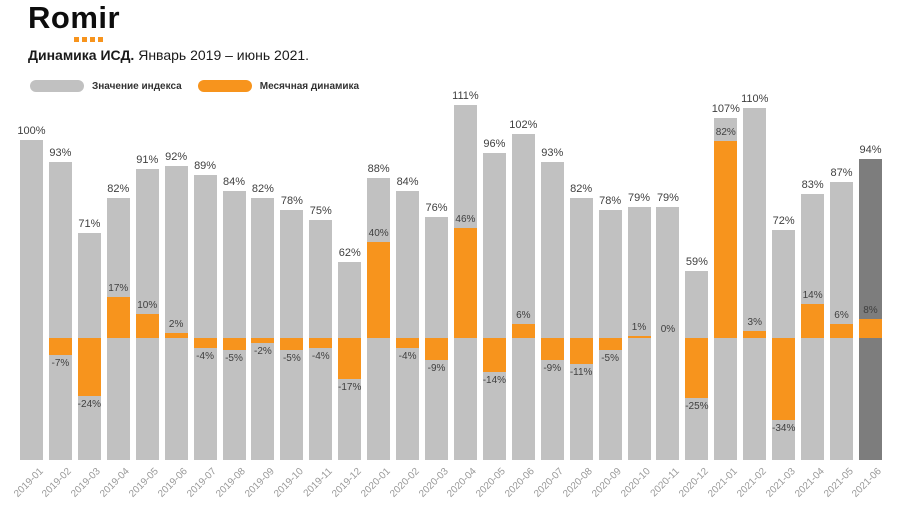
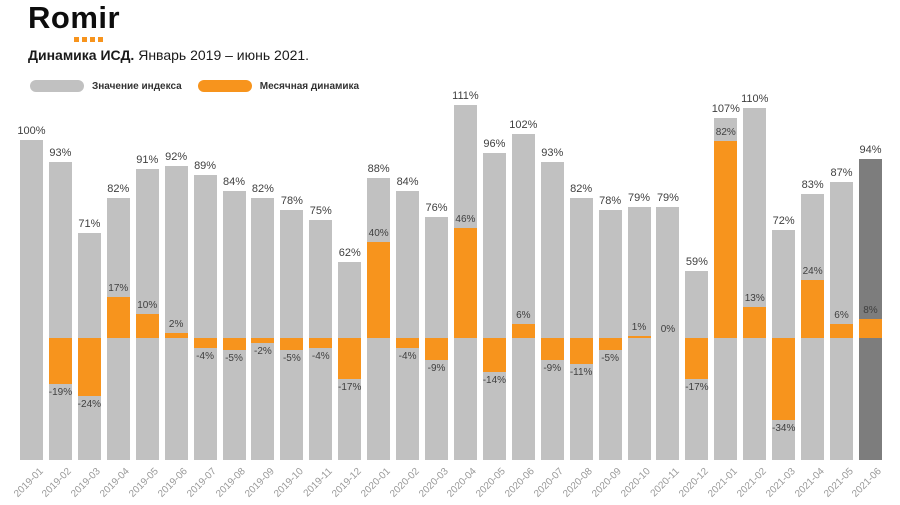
Месячная динамика/2019-02: -7% -> -19%
Месячная динамика/2020-12: -25% -> -17%
Месячная динамика/2021-02: 3% -> 13%
Месячная динамика/2021-04: 14% -> 24%
